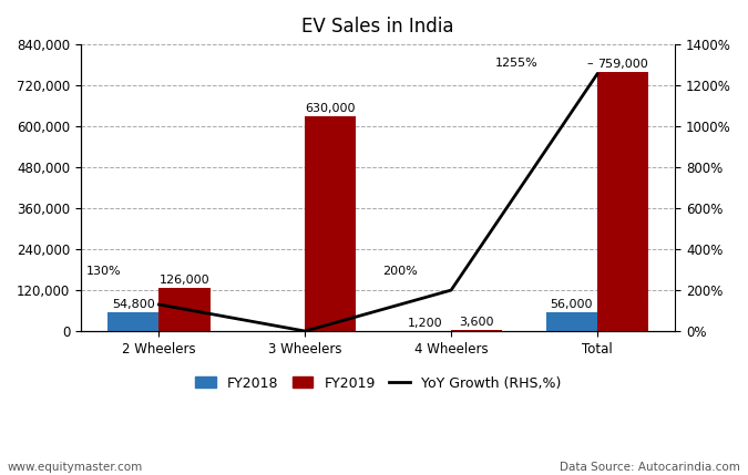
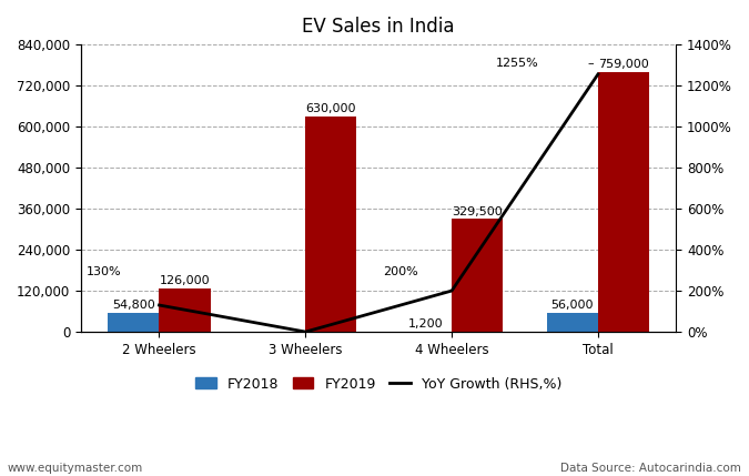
FY2019/4 Wheelers: 3,600 -> 329,500
